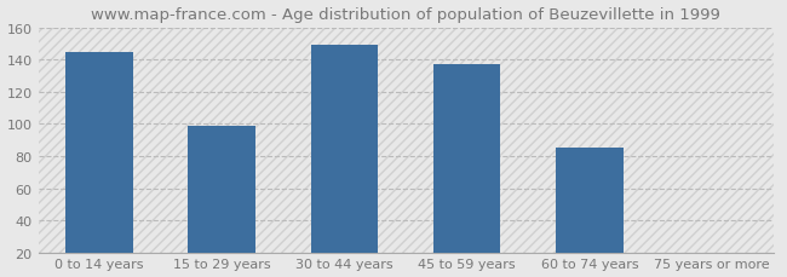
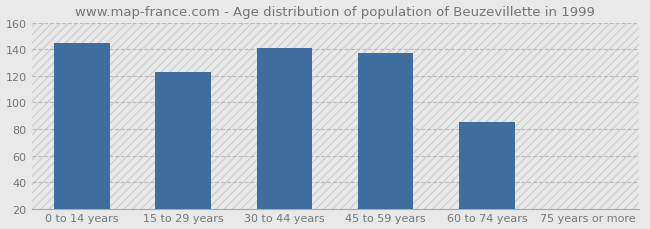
15 to 29 years: 99 -> 123
30 to 44 years: 149 -> 141
